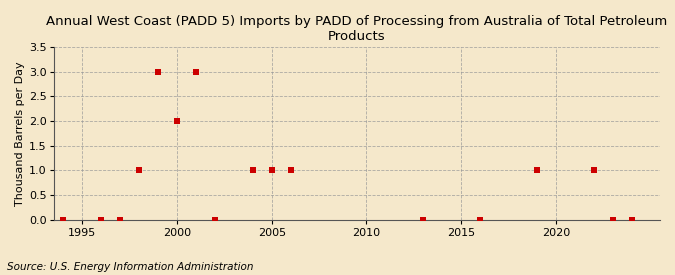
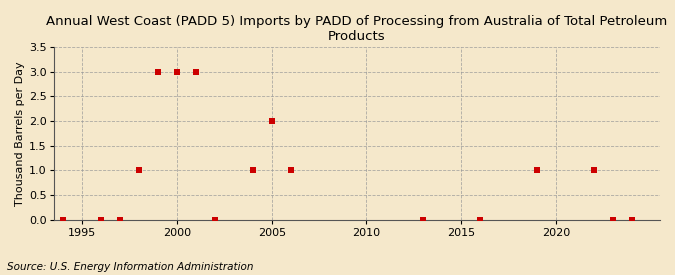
2000: 2 -> 3
2005: 1 -> 2
